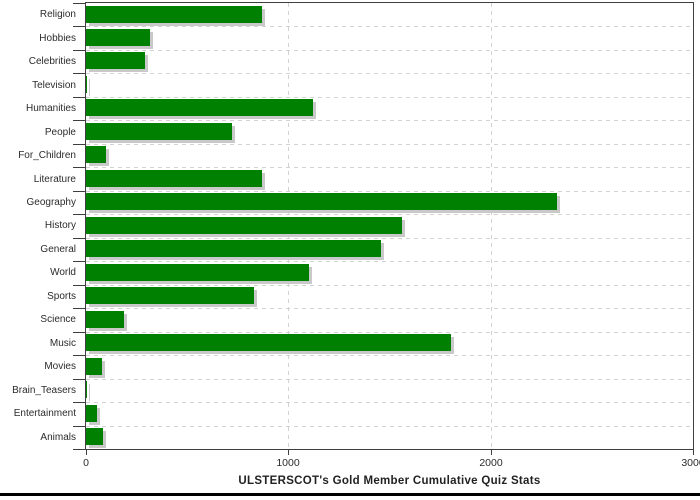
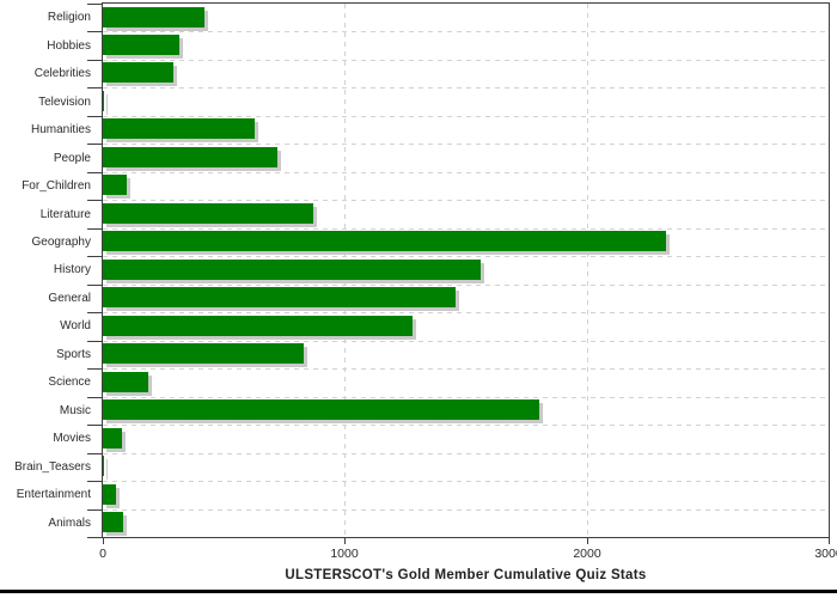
Religion: 870 -> 420
Humanities: 1120 -> 630
World: 1100 -> 1280
